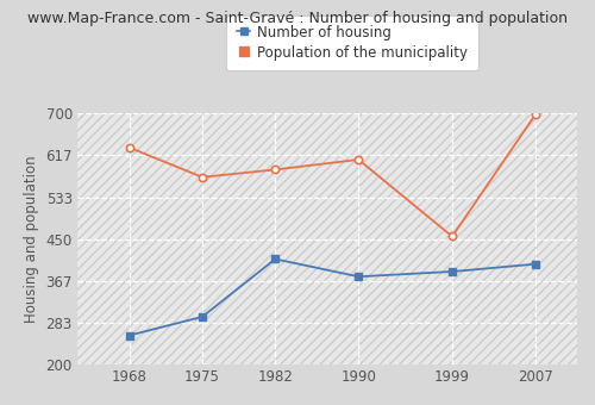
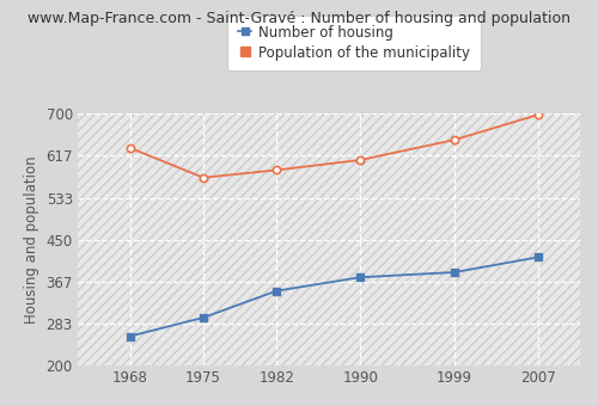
Number of housing/1982: 410 -> 348
Population of the municipality/1999: 455 -> 648
Number of housing/2007: 400 -> 415
